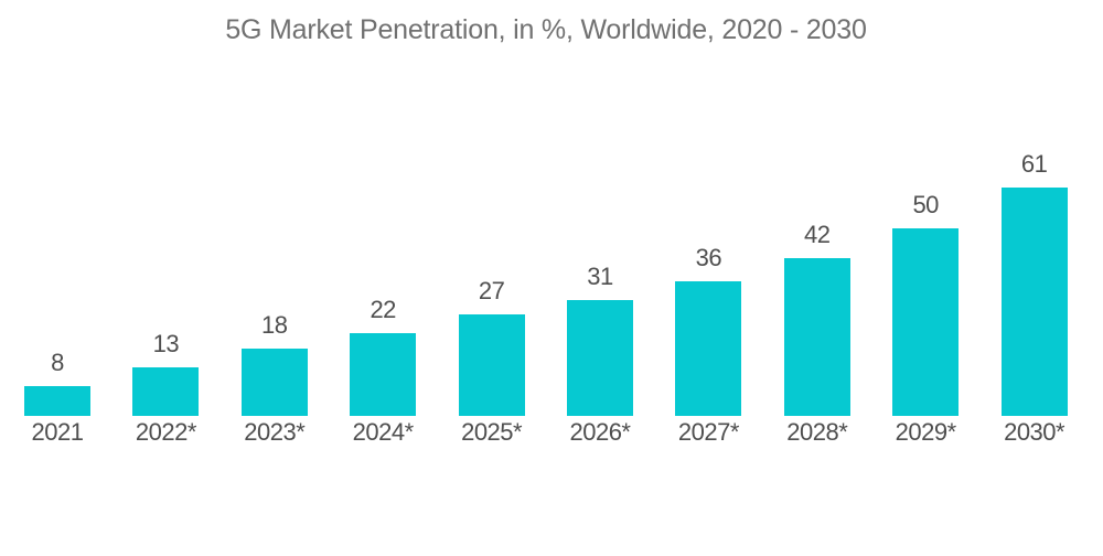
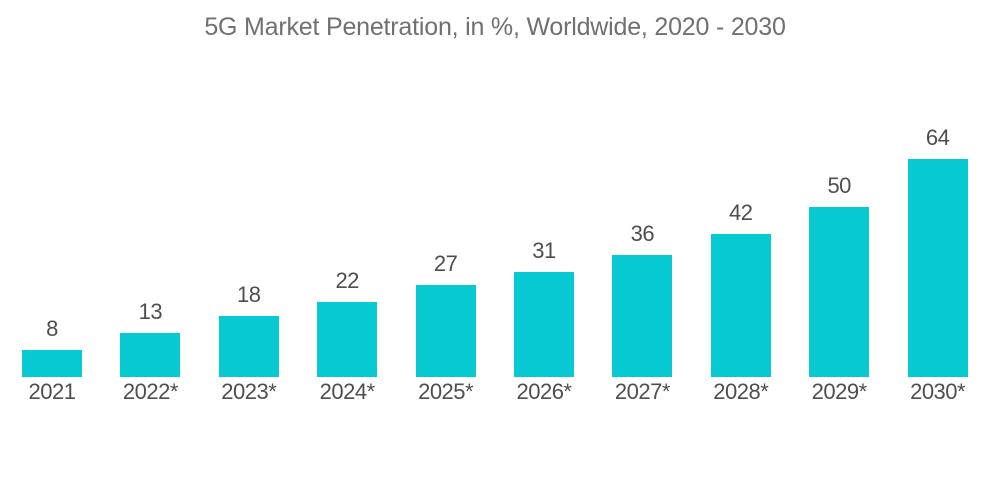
2030*: 61 -> 64
